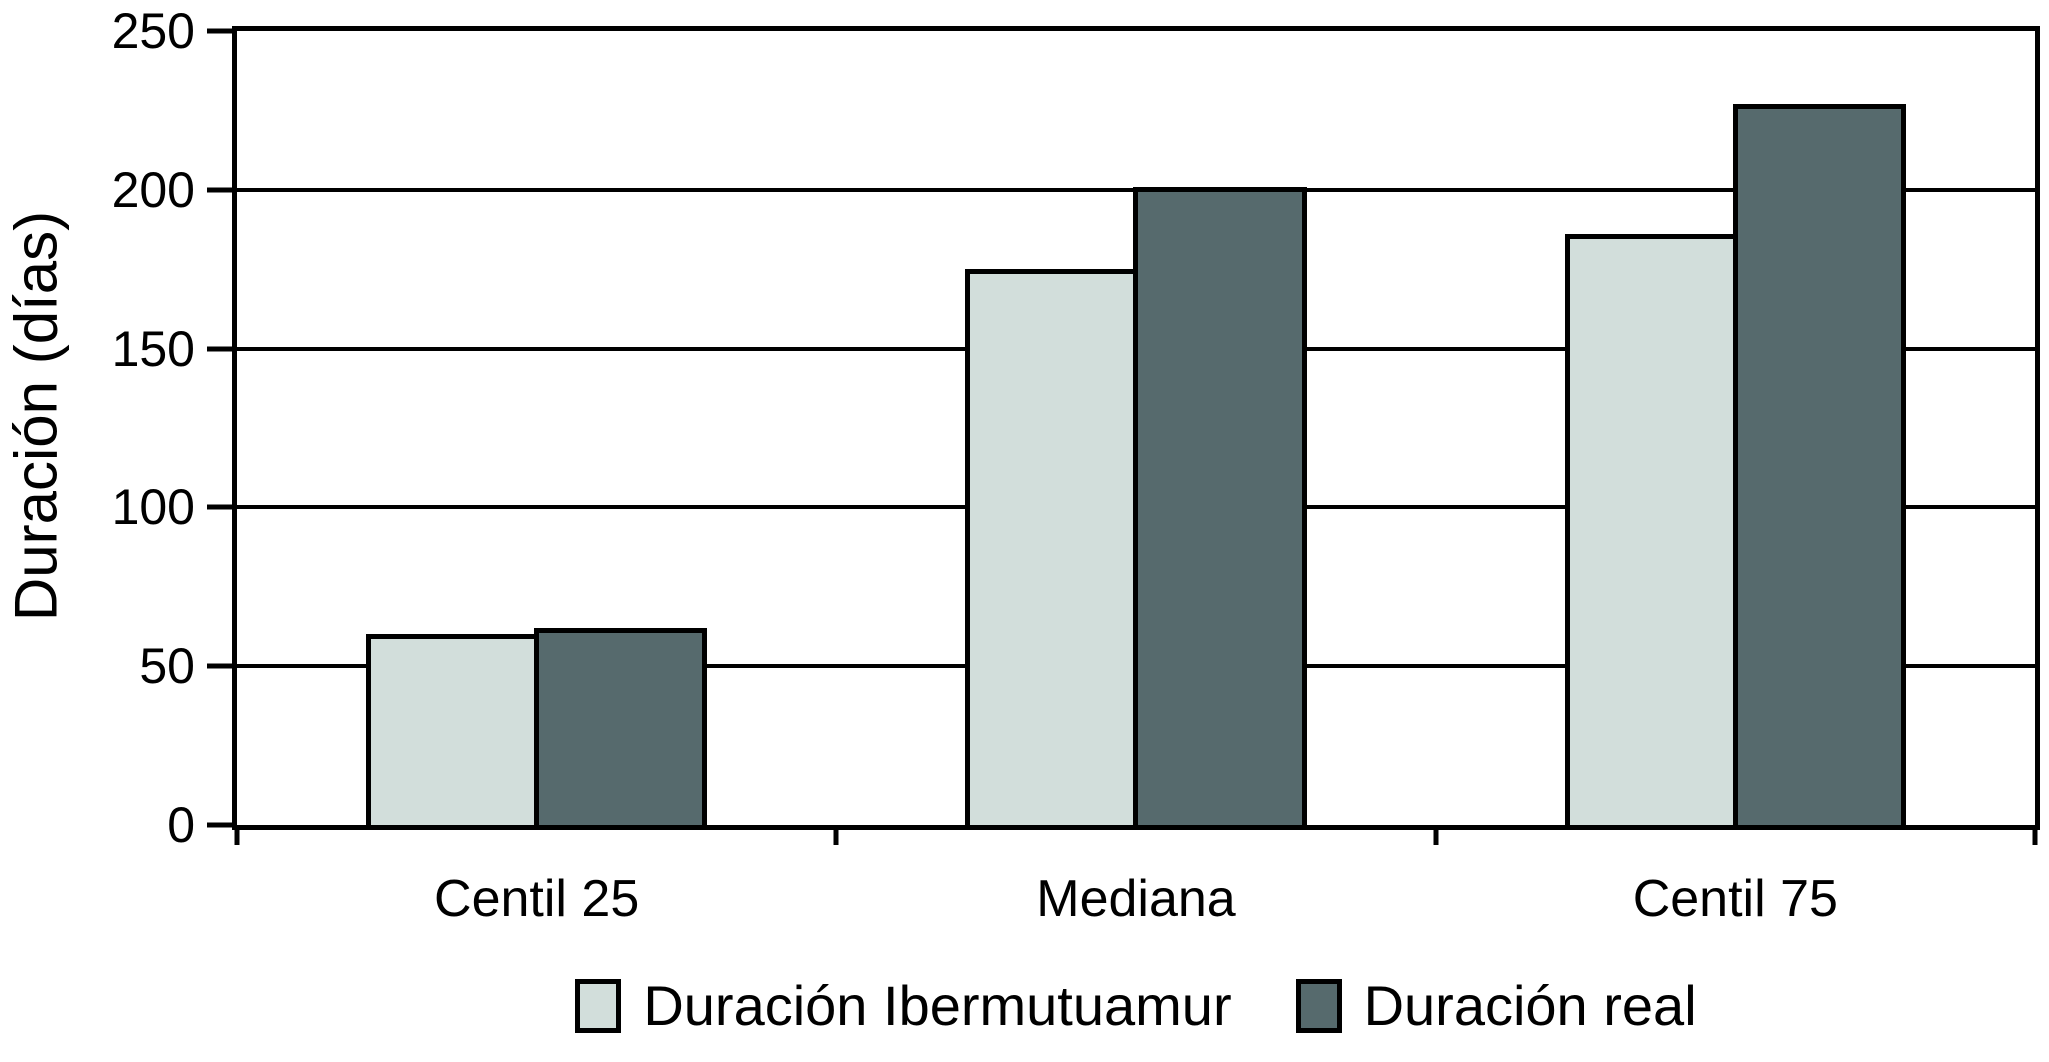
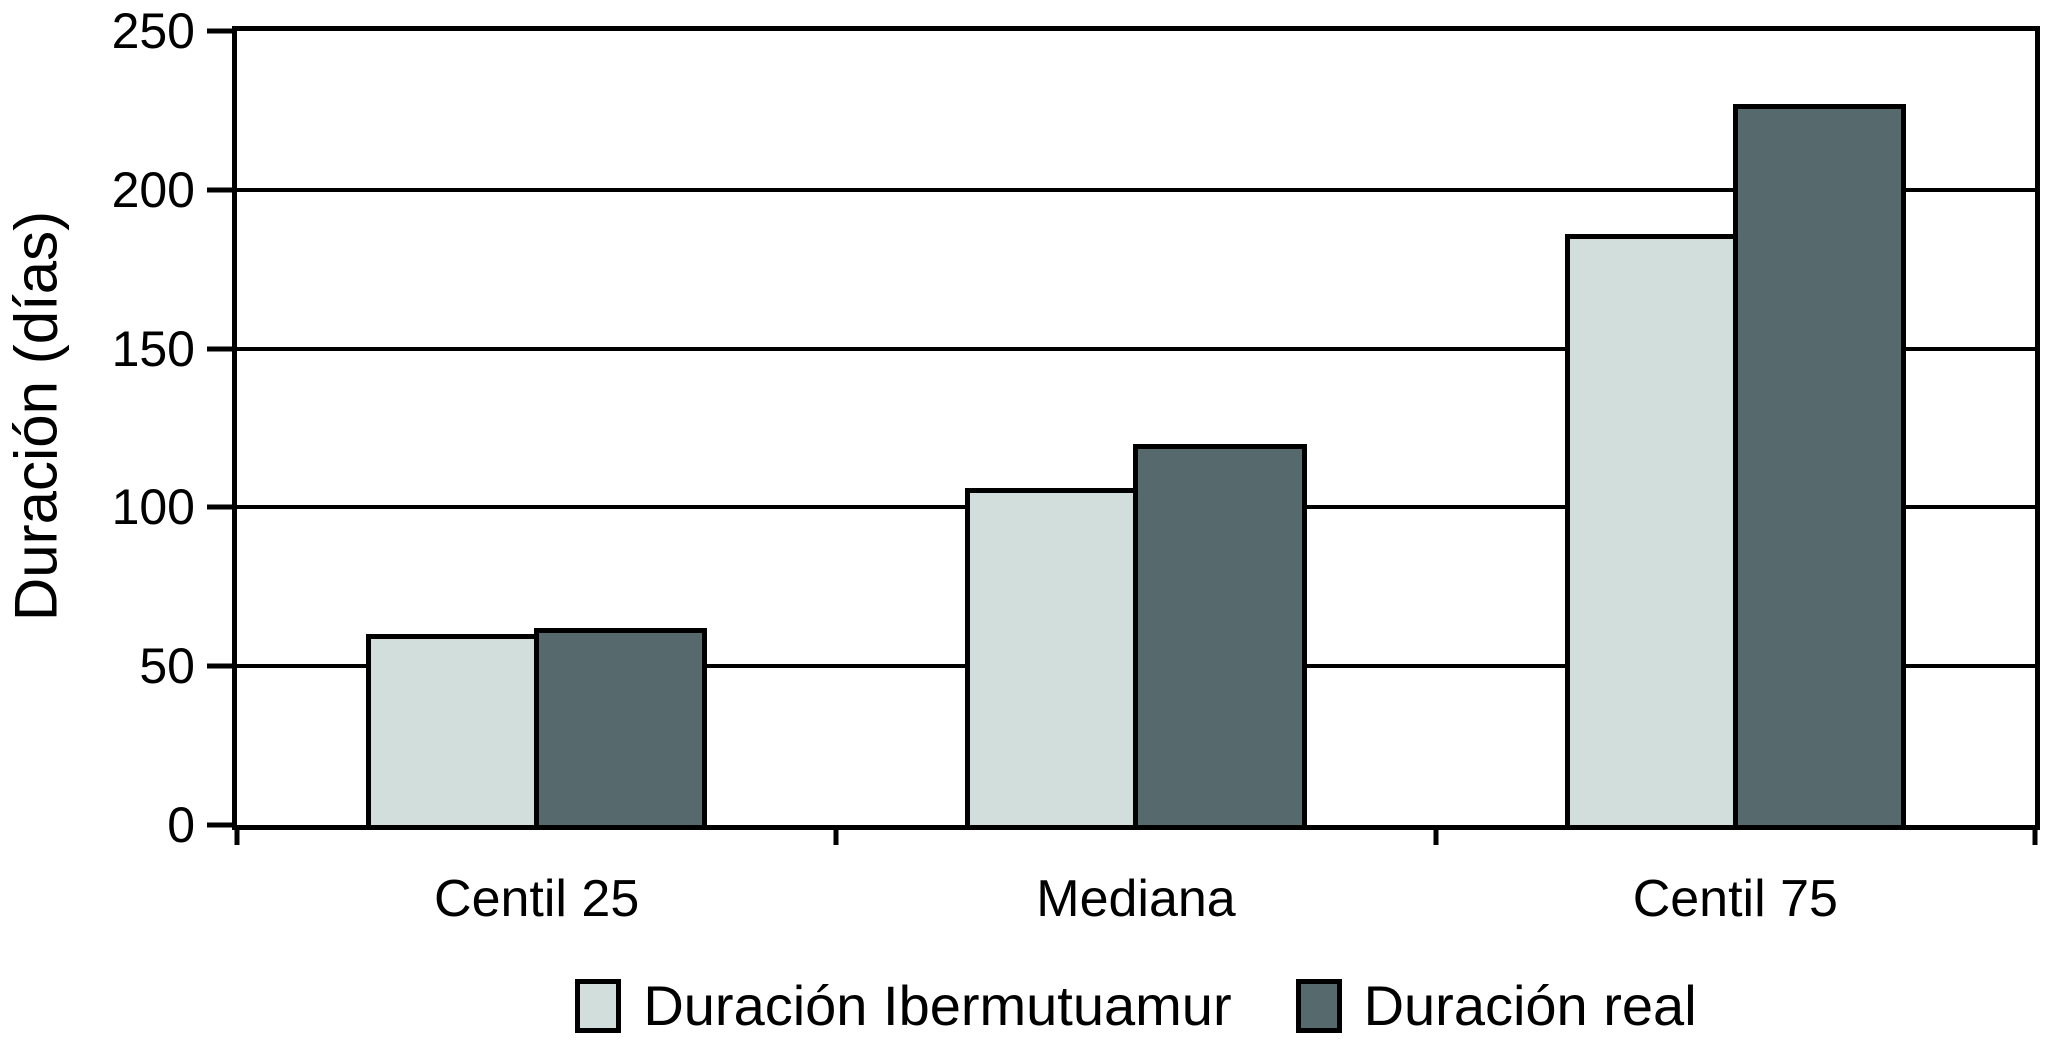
Duración Ibermutuamur/Mediana: 175 -> 106
Duración real/Mediana: 201 -> 120
